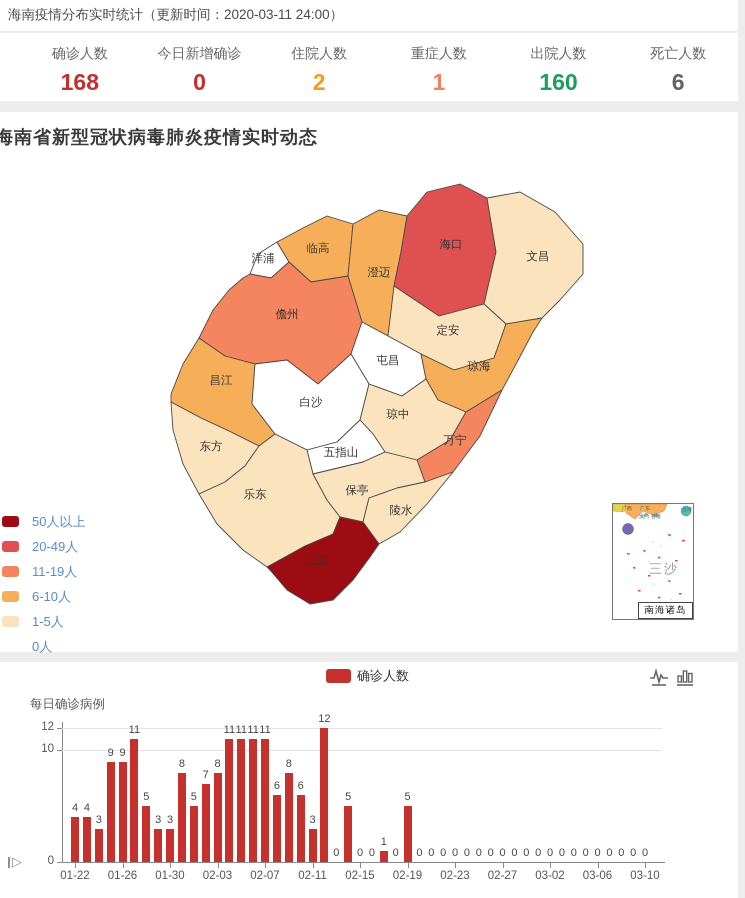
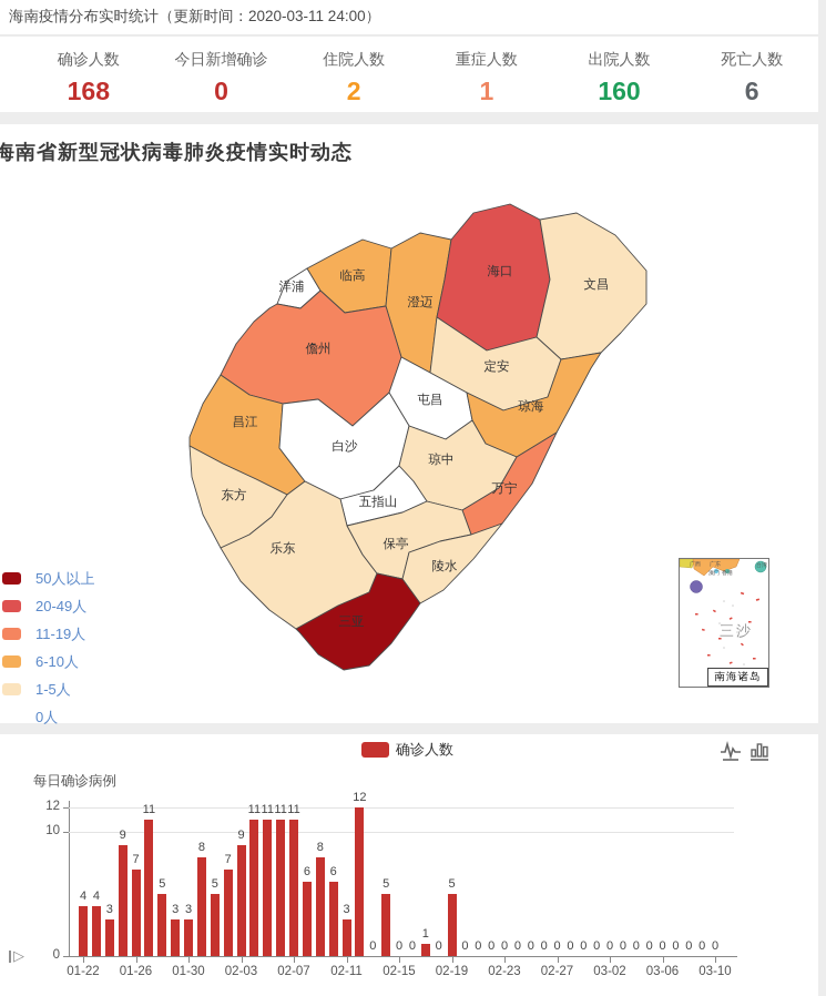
01-26: 9 -> 7
02-03: 8 -> 9
